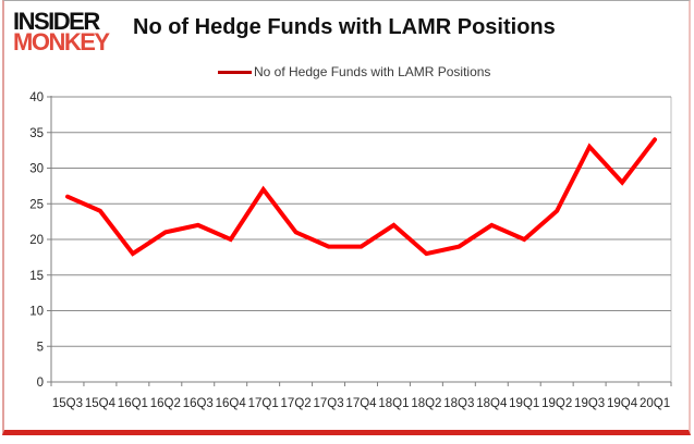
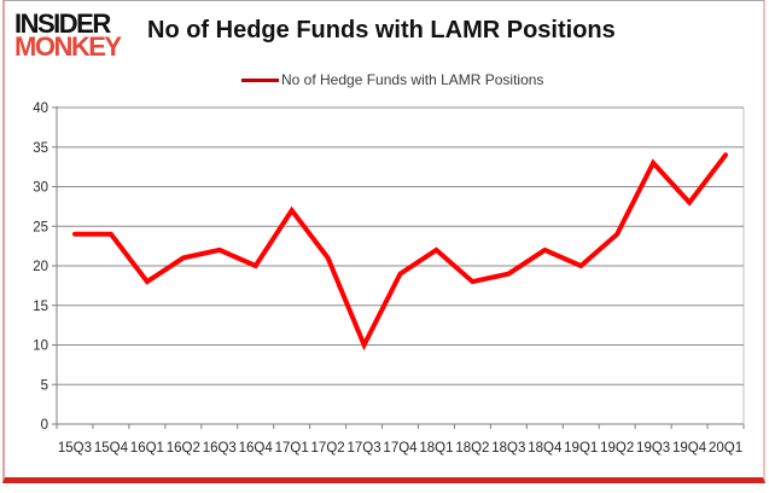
15Q3: 26 -> 24
17Q3: 19 -> 10
